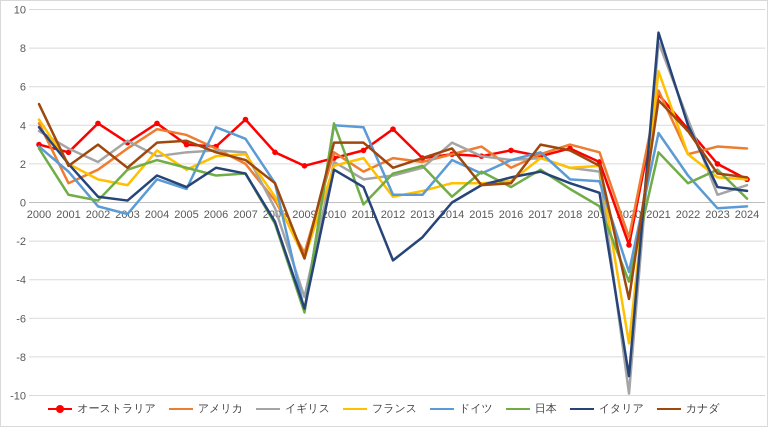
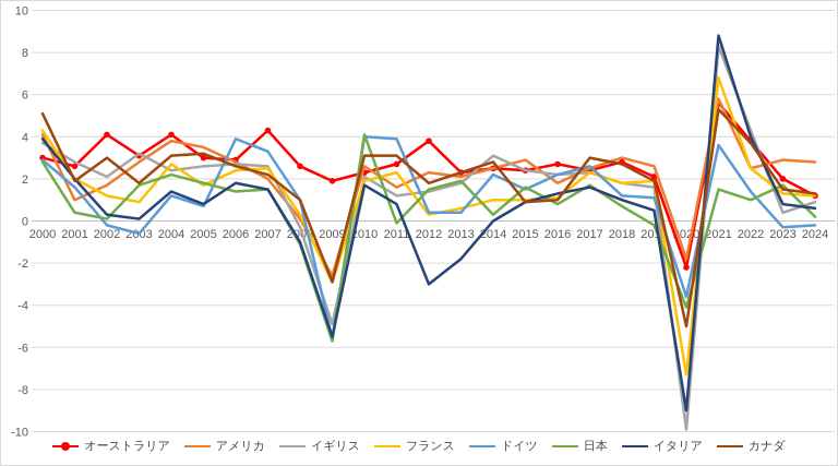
日本/2021: 2.6 -> 1.5
